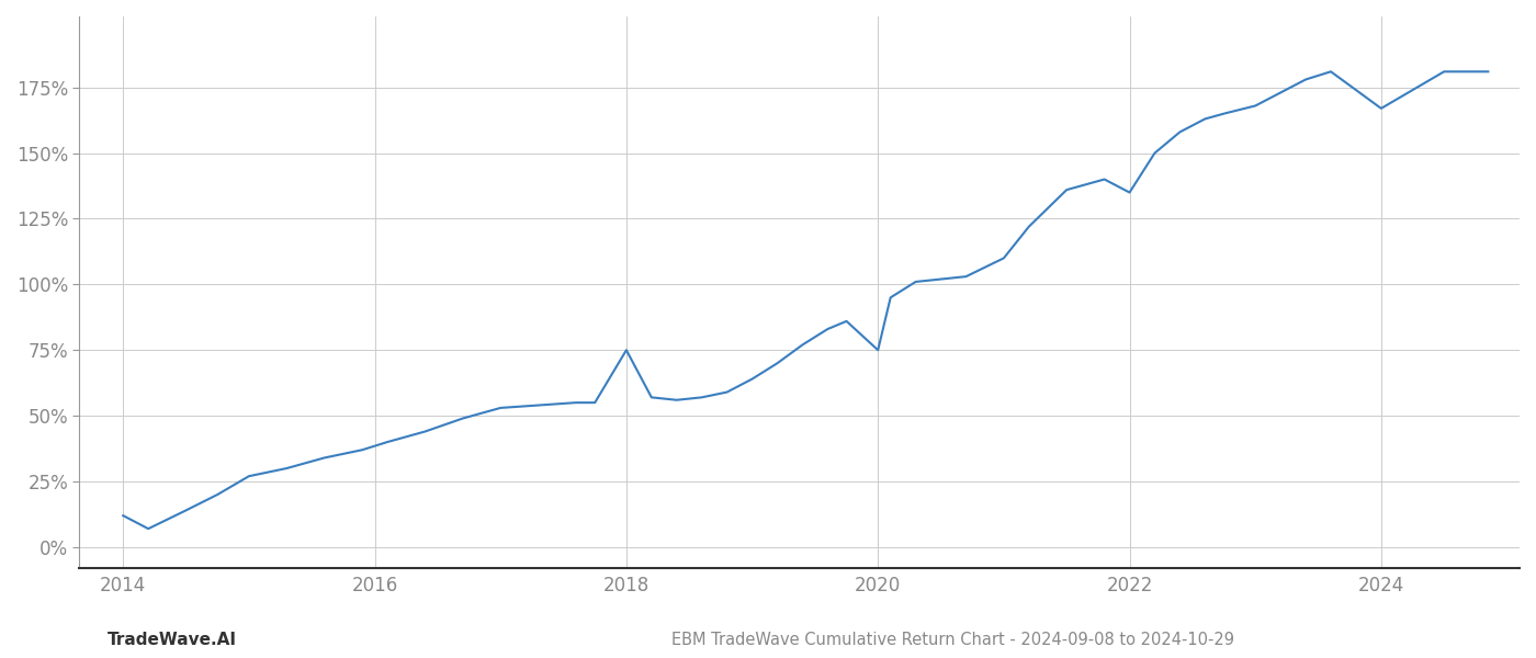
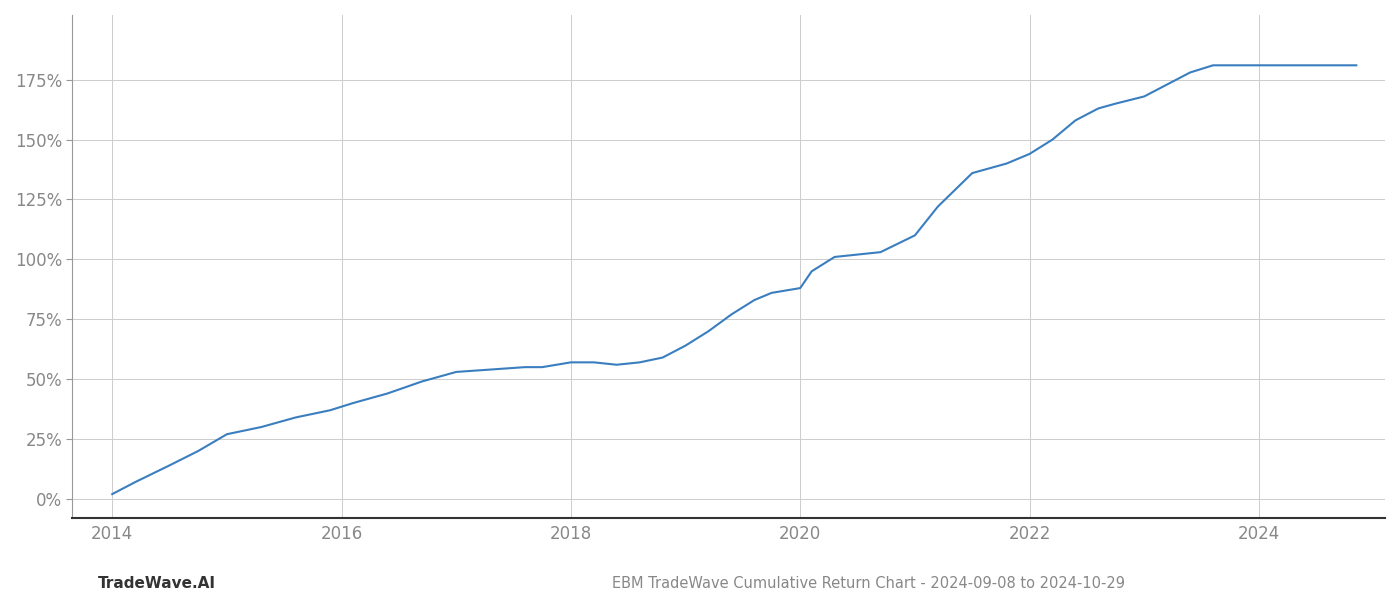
2014: 12% -> 2%
2018: 75% -> 57%
2020: 75% -> 88%
2022: 135% -> 144%
2024: 167% -> 181%
